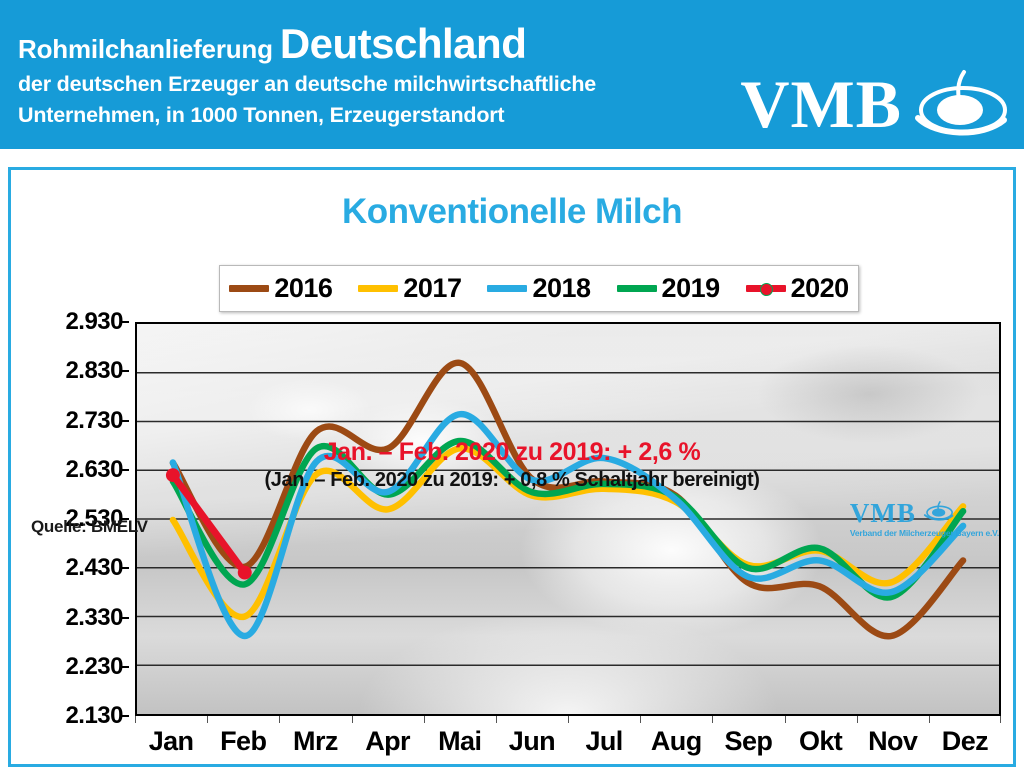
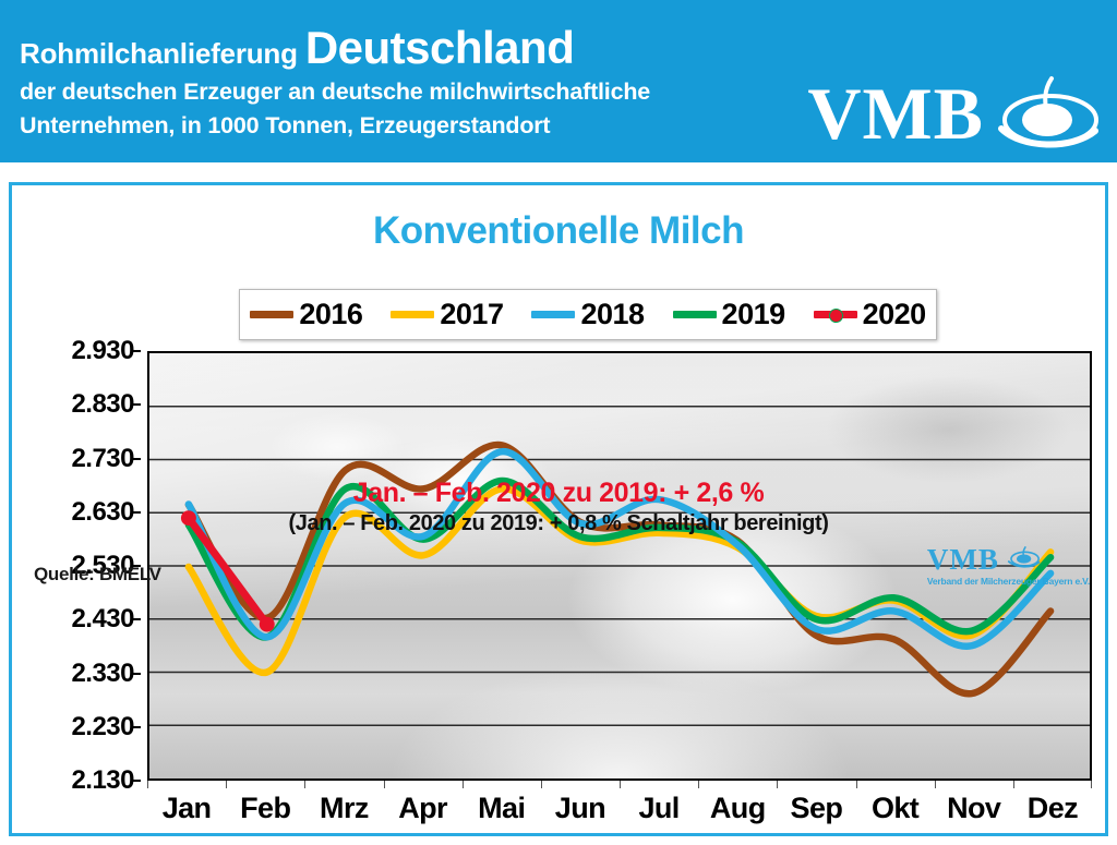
2018/Feb: 2290 -> 2400
2016/Mai: 2850 -> 2760
2019/Nov: 2370 -> 2410
